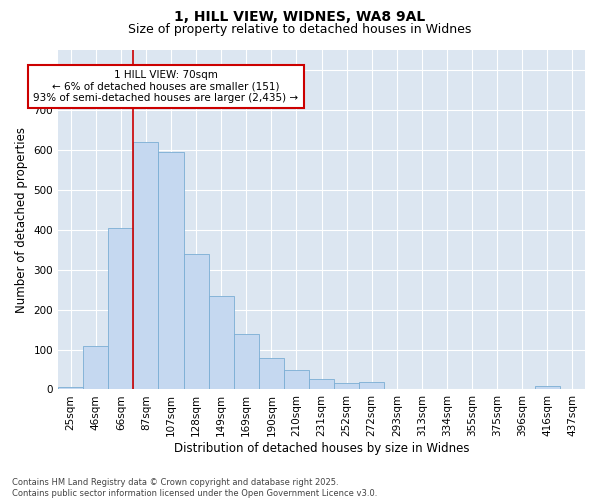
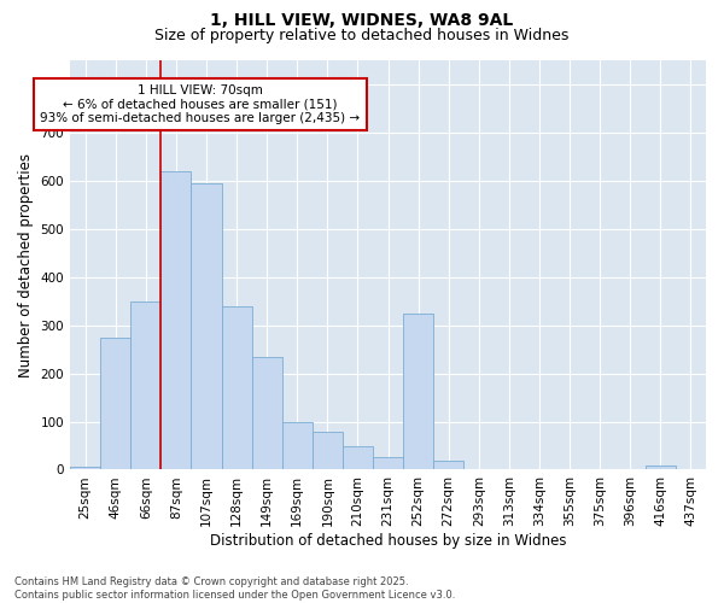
46sqm: 108 -> 275
66sqm: 405 -> 350
169sqm: 138 -> 100
252sqm: 15 -> 325
